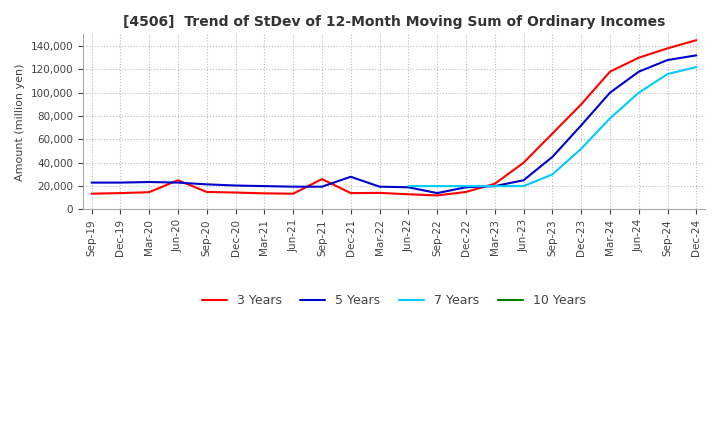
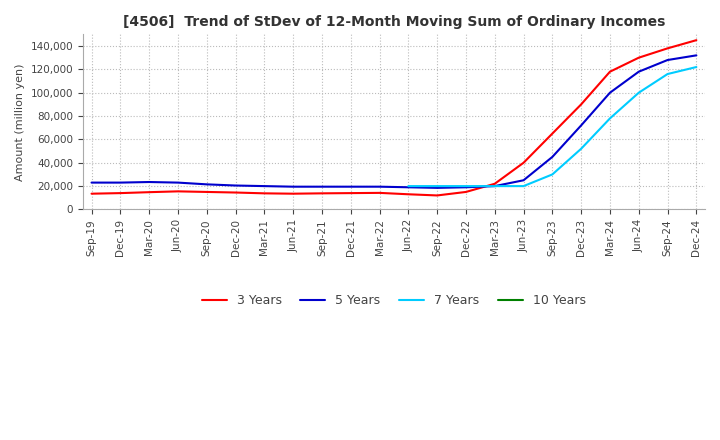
3 Years/Jun-20: 25,000 -> 16,000
3 Years/Sep-21: 26,000 -> 14,000
5 Years/Dec-21: 28,000 -> 20,000
5 Years/Sep-22: 14,000 -> 18,000
